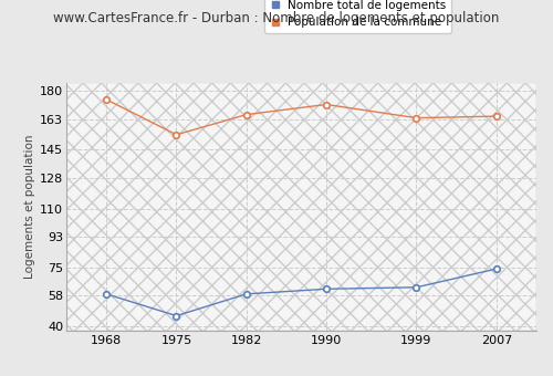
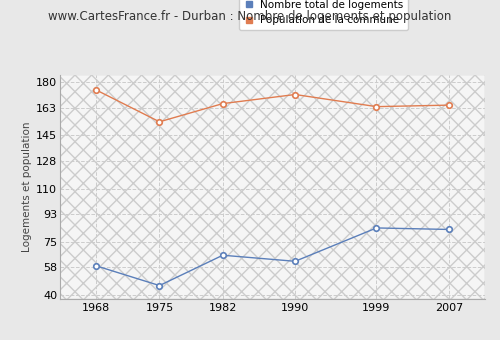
Nombre total de logements/1982: 59 -> 66
Nombre total de logements/1999: 63 -> 84
Nombre total de logements/2007: 74 -> 83
